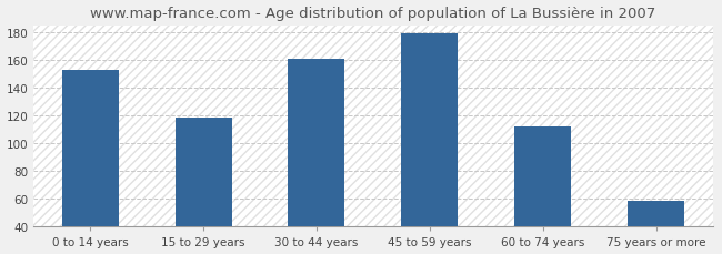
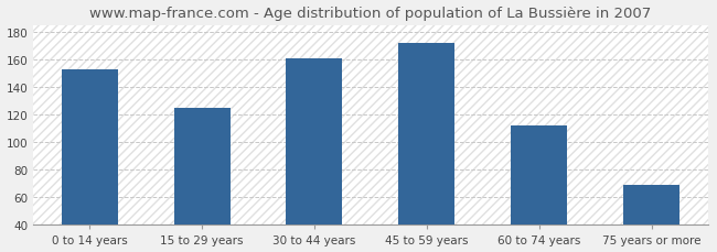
15 to 29 years: 119 -> 125
45 to 59 years: 179 -> 172
75 years or more: 59 -> 69
